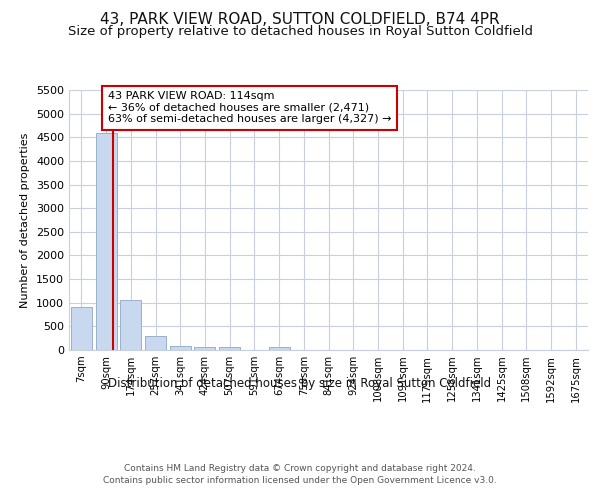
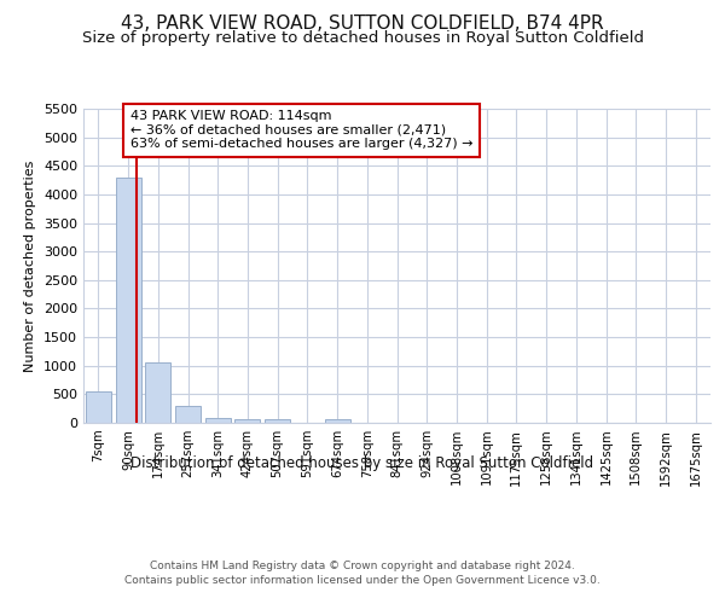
7sqm: 900 -> 550
90sqm: 4580 -> 4300
